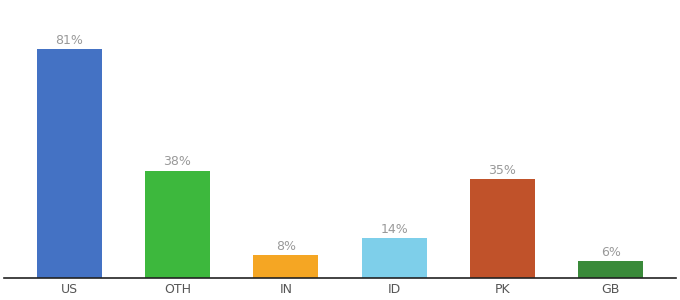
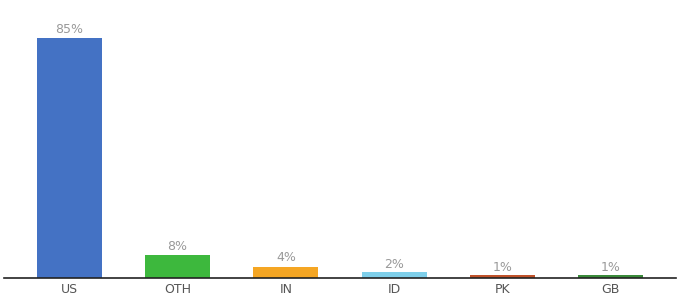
US: 81% -> 85%
OTH: 38% -> 8%
IN: 8% -> 4%
ID: 14% -> 2%
PK: 35% -> 1%
GB: 6% -> 1%
